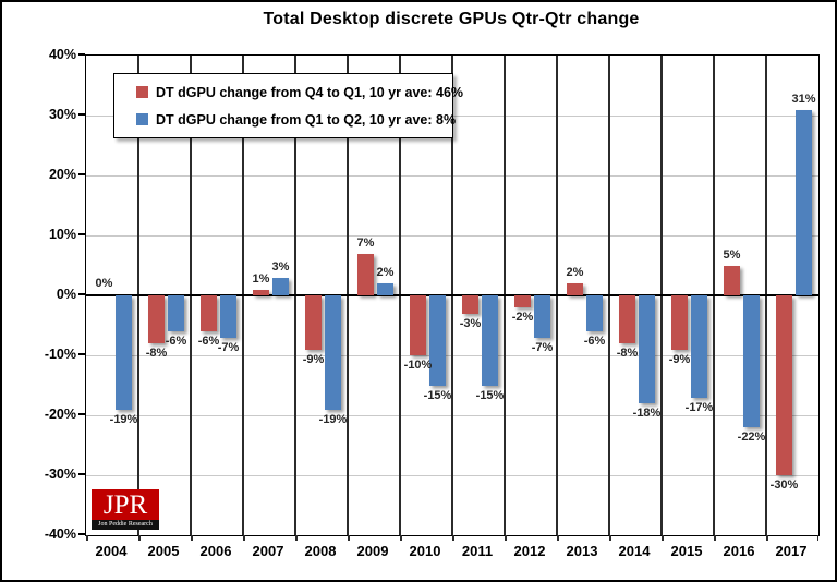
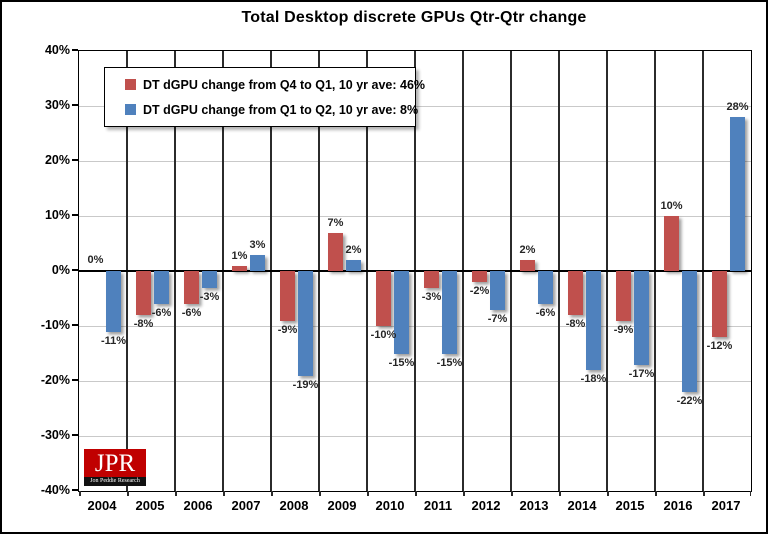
DT dGPU change from Q1 to Q2, 10 yr ave: 8%/2004: -19% -> -11%
DT dGPU change from Q1 to Q2, 10 yr ave: 8%/2006: -7% -> -3%
DT dGPU change from Q4 to Q1, 10 yr ave: 46%/2016: 5% -> 10%
DT dGPU change from Q4 to Q1, 10 yr ave: 46%/2017: -30% -> -12%
DT dGPU change from Q1 to Q2, 10 yr ave: 8%/2017: 31% -> 28%
